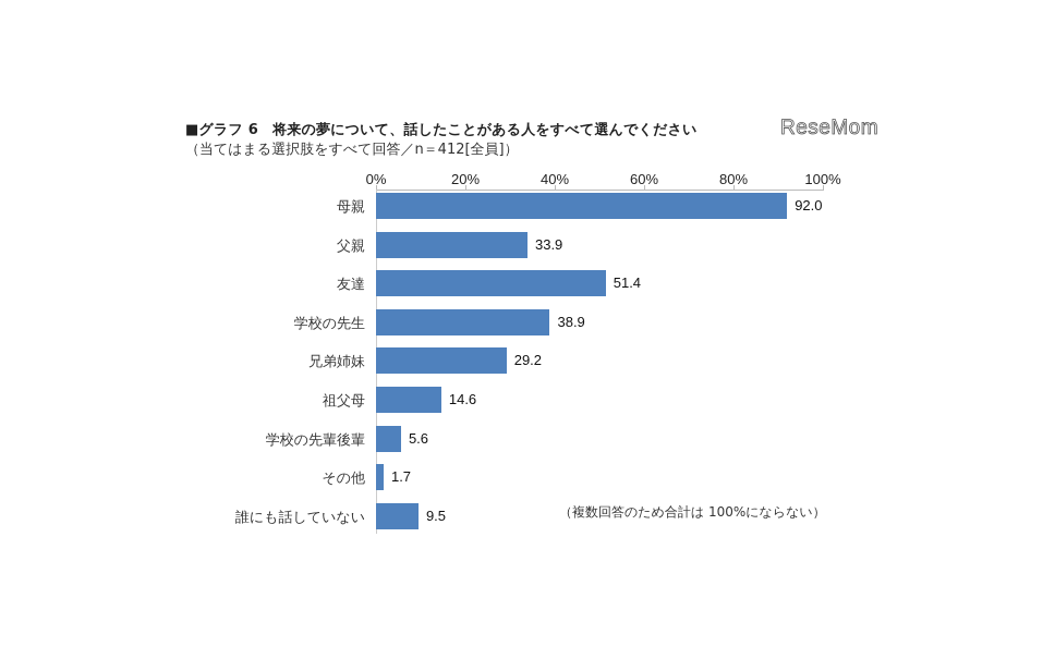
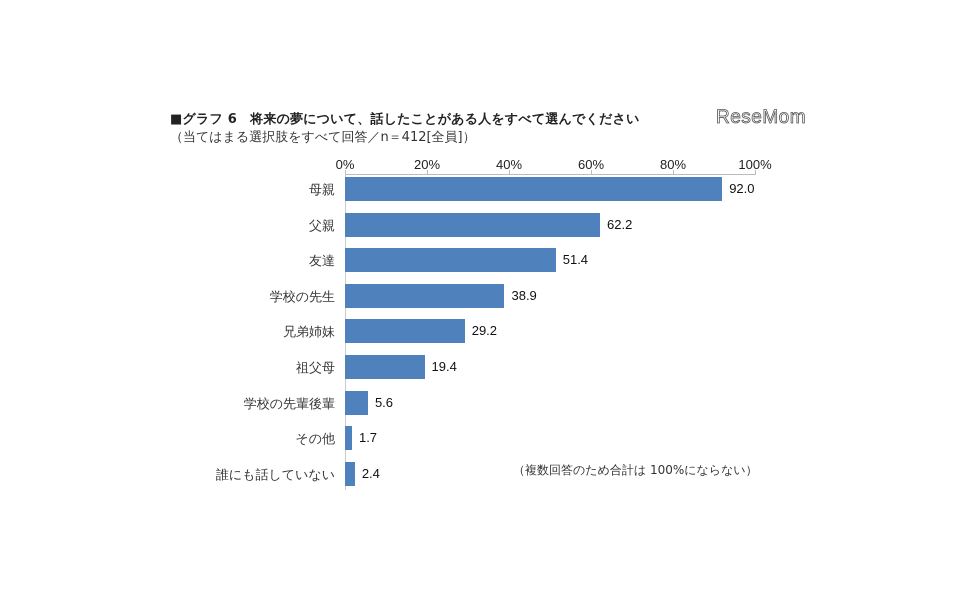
父親: 33.9 -> 62.2
祖父母: 14.6 -> 19.4
誰にも話していない: 9.5 -> 2.4
